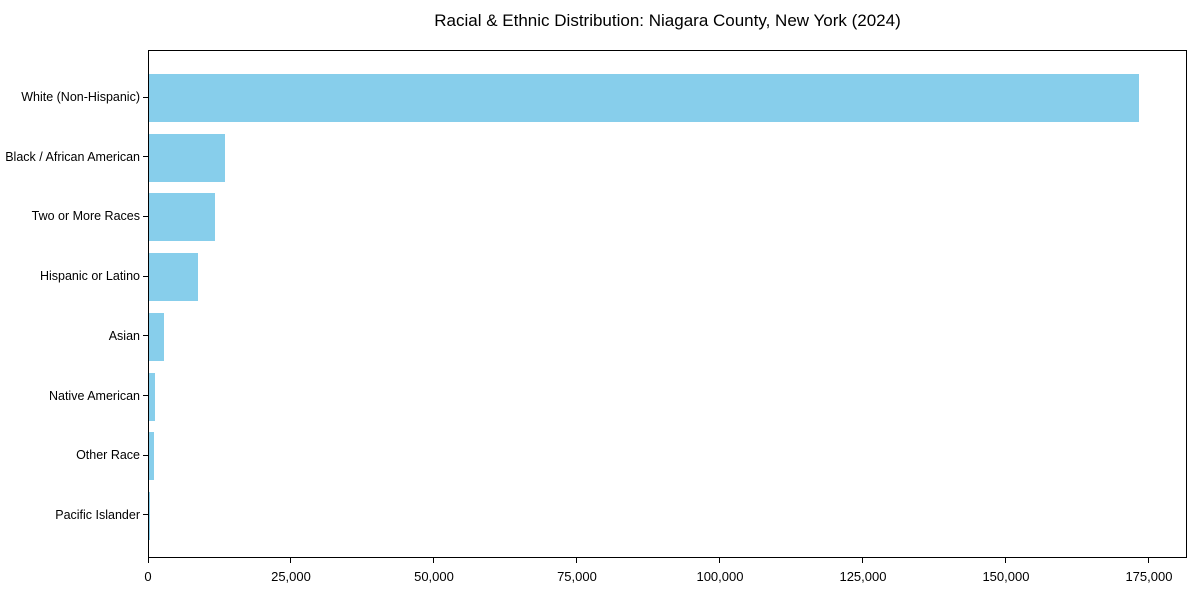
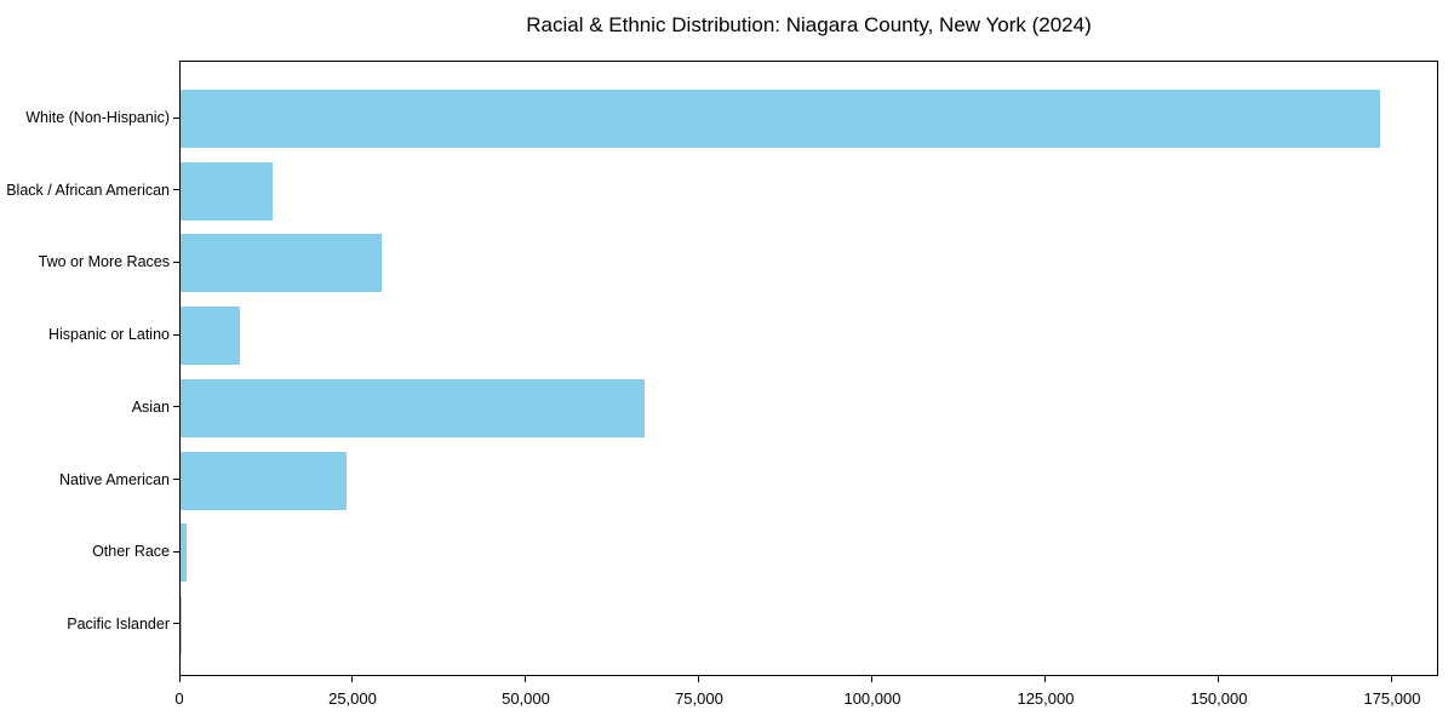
Two or More Races: 12000 -> 29000
Asian: 3000 -> 67000
Native American: 1000 -> 24000
